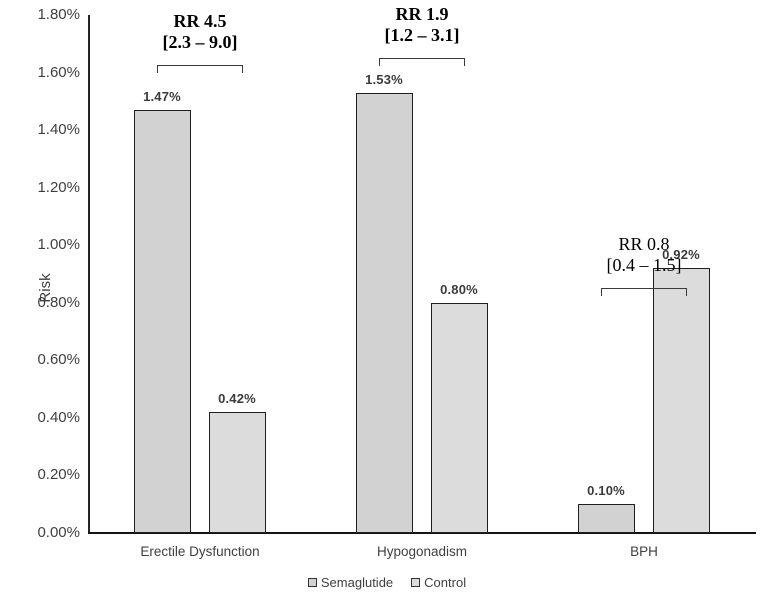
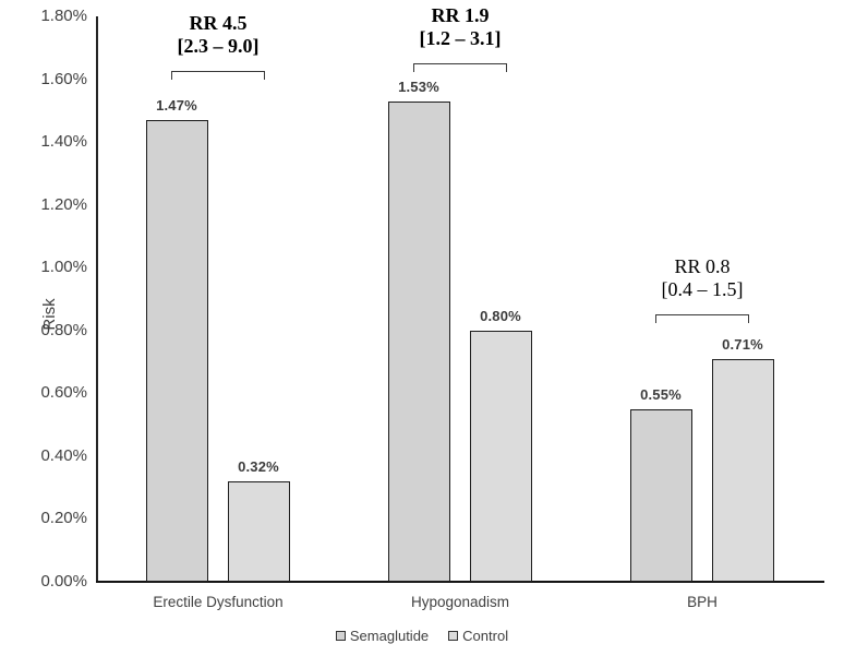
Control/Erectile Dysfunction: 0.42% -> 0.32%
Semaglutide/BPH: 0.10% -> 0.55%
Control/BPH: 0.92% -> 0.71%
